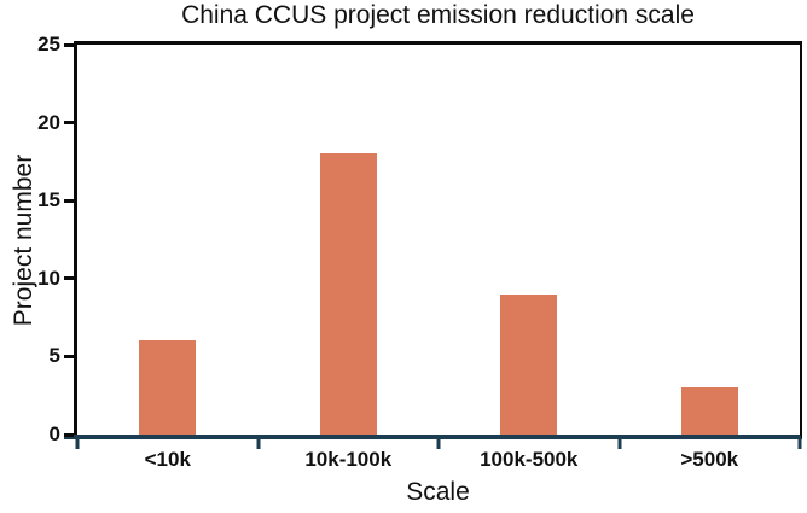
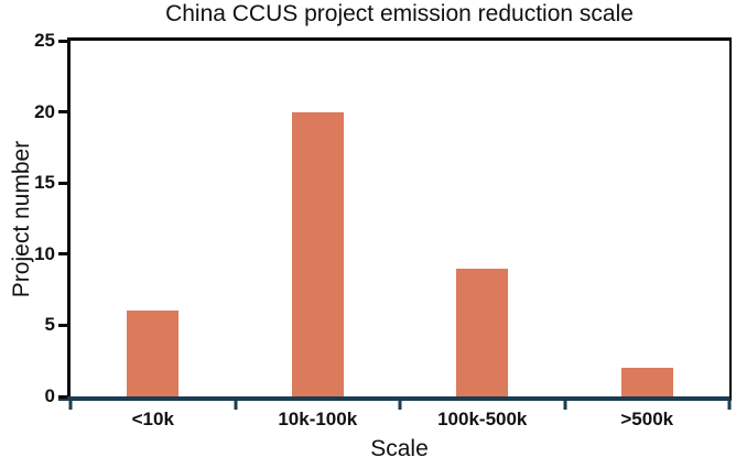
10k-100k: 18 -> 20
>500k: 3 -> 2
